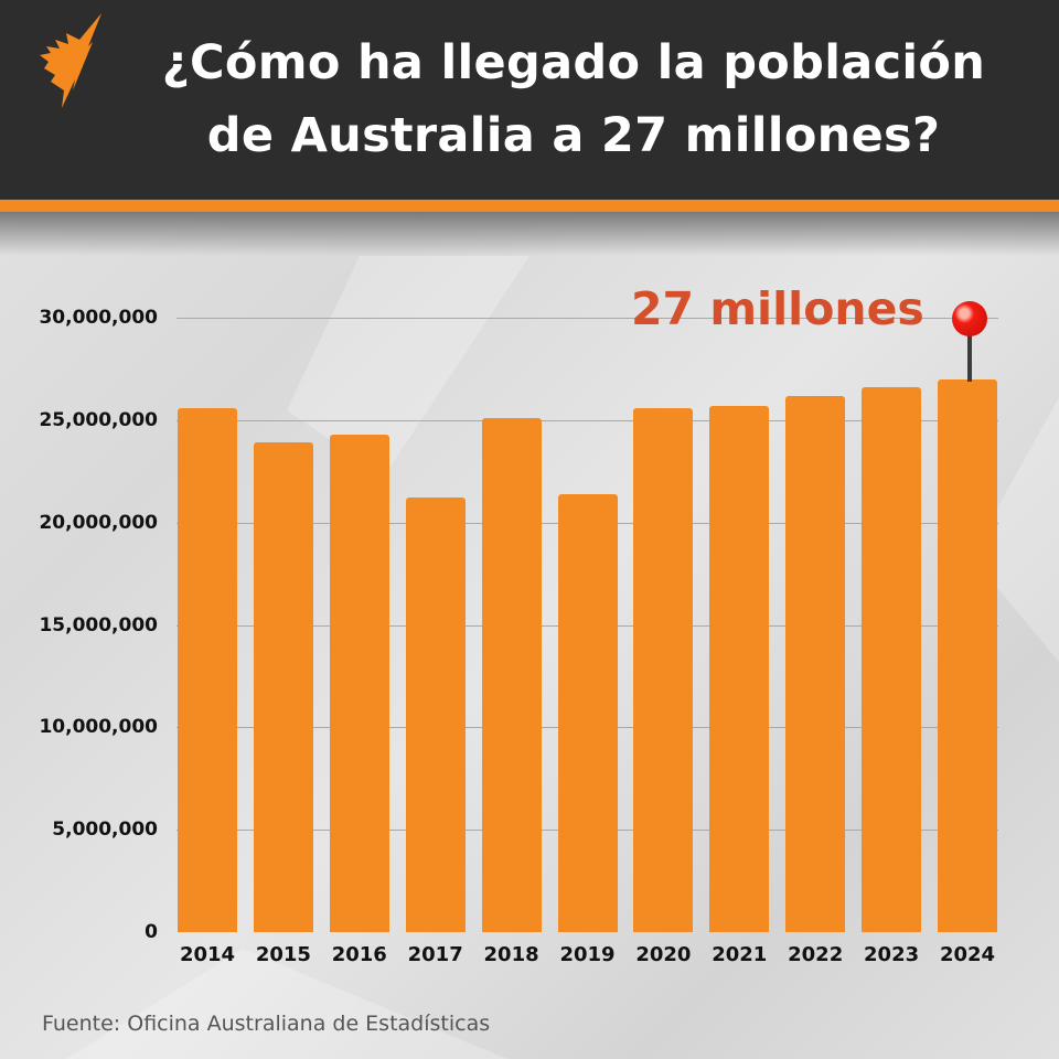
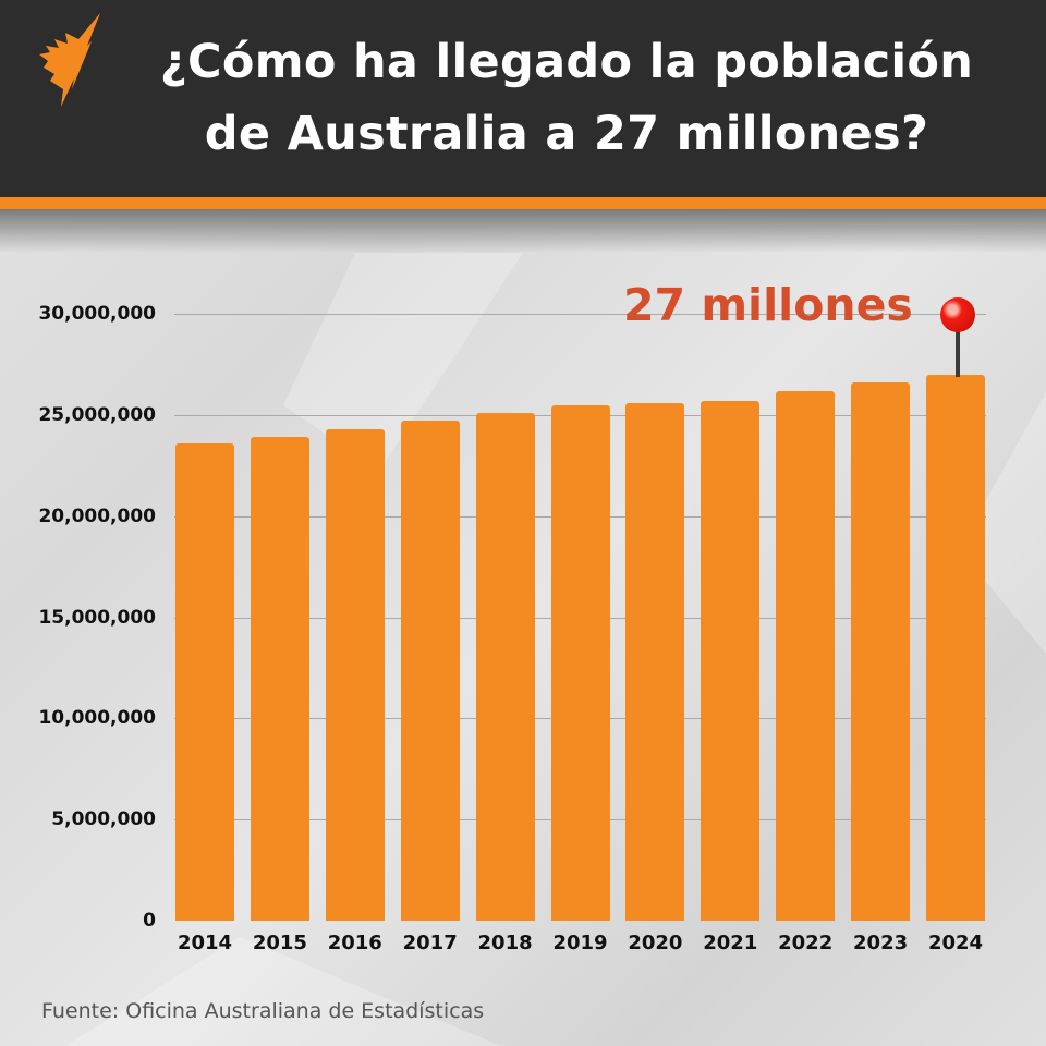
2014: 25600000 -> 23600000
2017: 21200000 -> 24700000
2019: 21400000 -> 25500000
